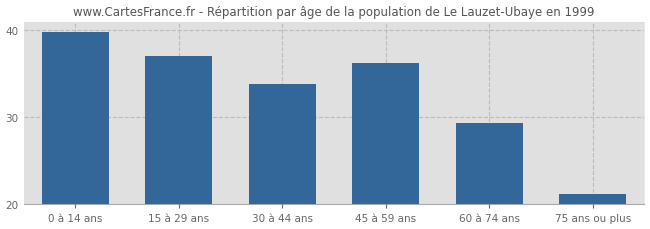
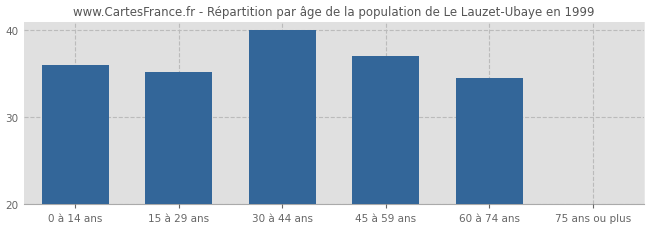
0 à 14 ans: 39.8 -> 36.0
15 à 29 ans: 37.0 -> 35.2
30 à 44 ans: 33.8 -> 40.0
45 à 59 ans: 36.2 -> 37.0
60 à 74 ans: 29.4 -> 34.5
75 ans ou plus: 21.2 -> 20.1
